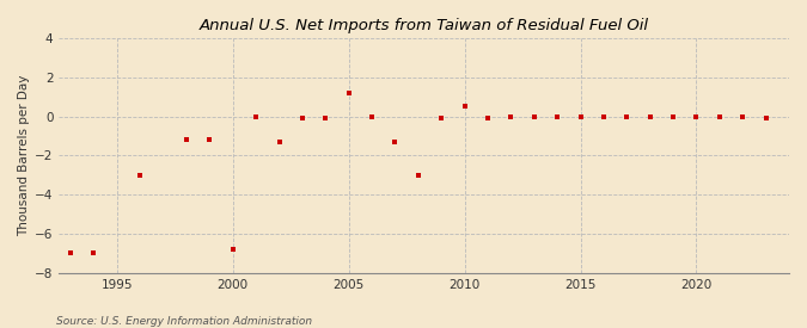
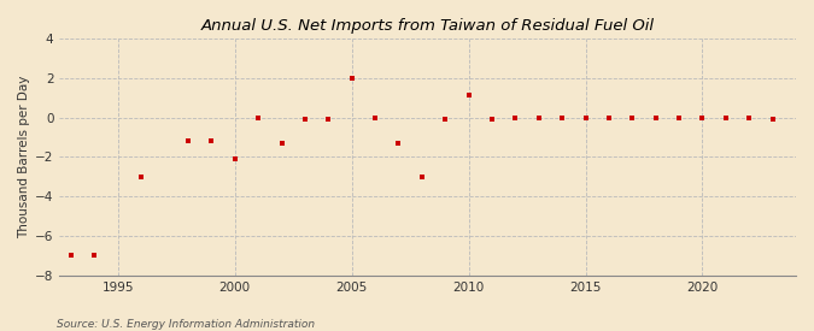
2000: -6.8 -> -2.1
2005: 1.2 -> 2.0
2010: 0.5 -> 1.1
